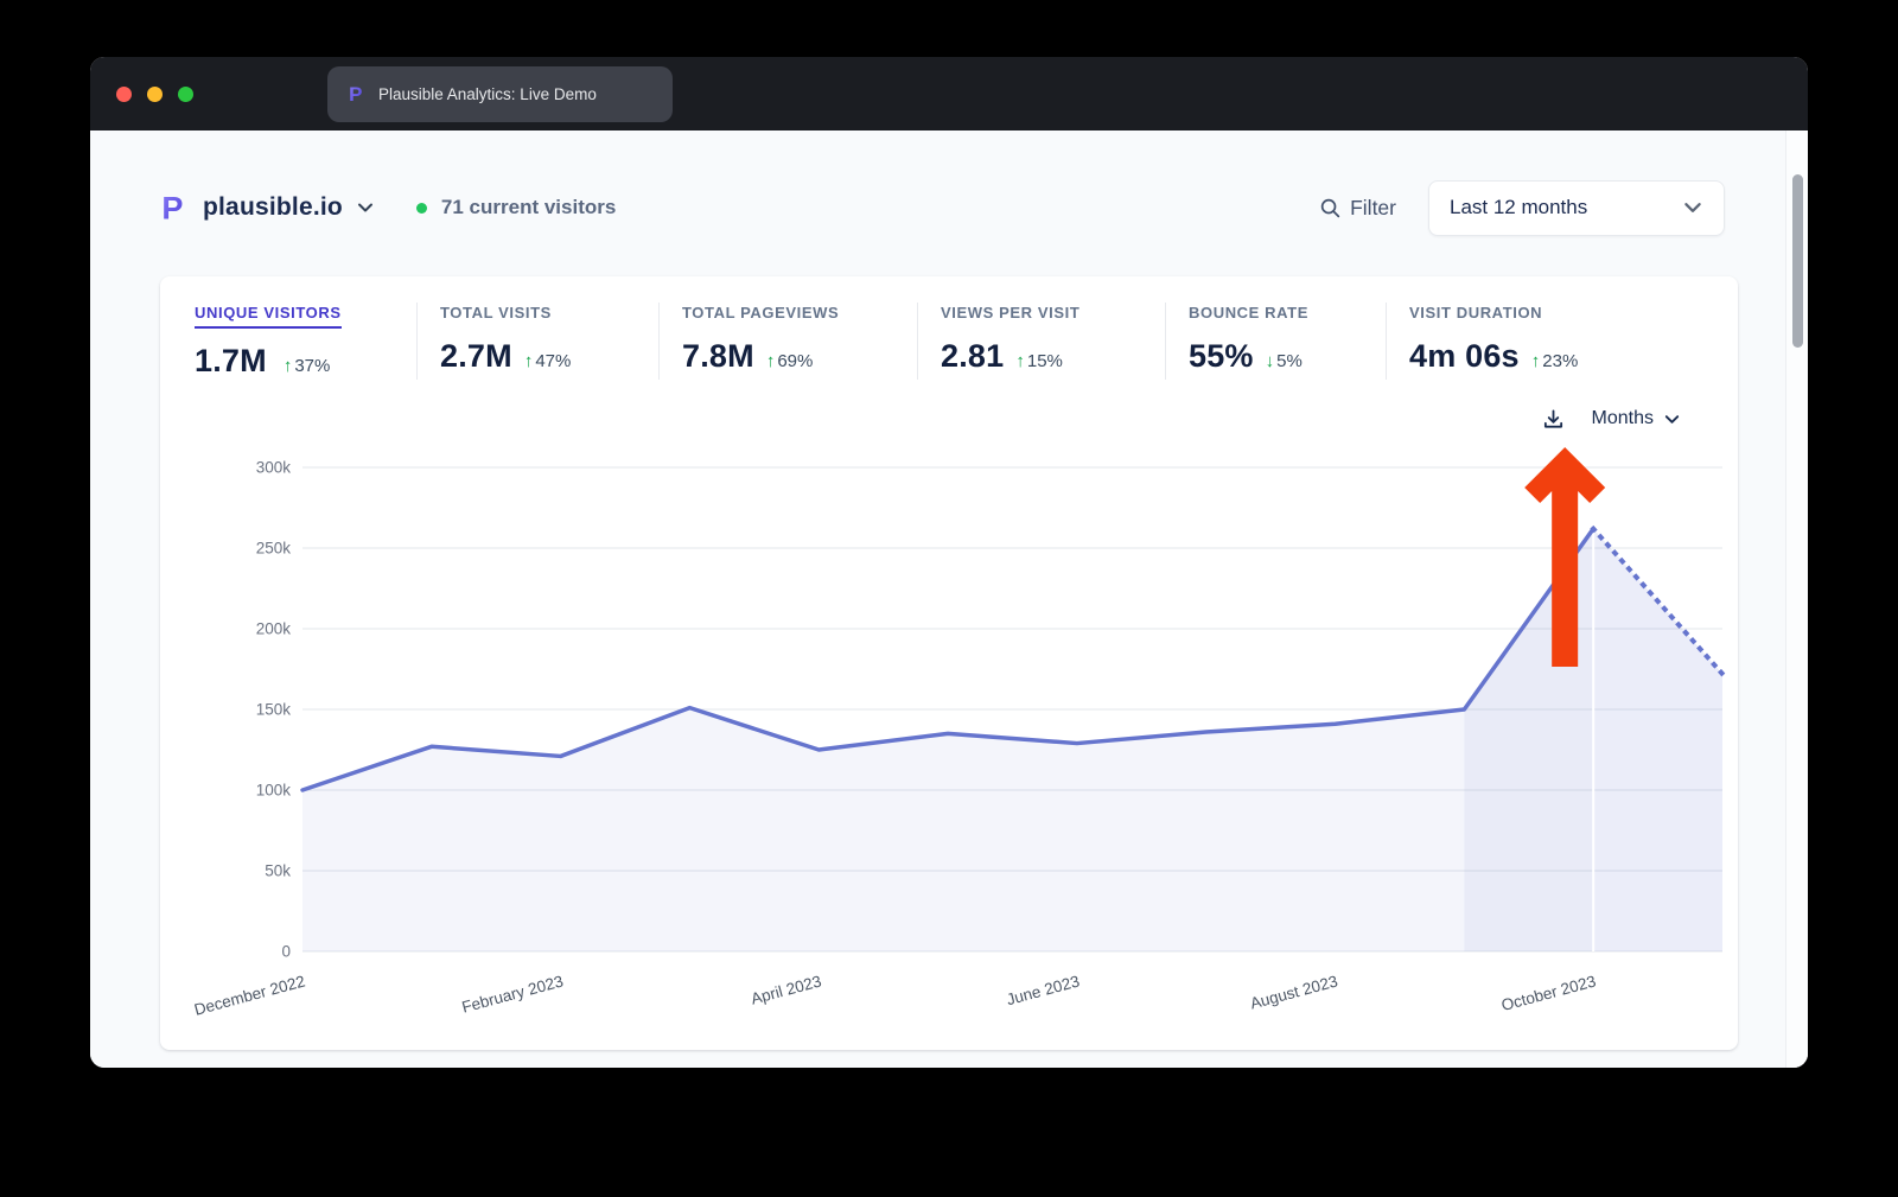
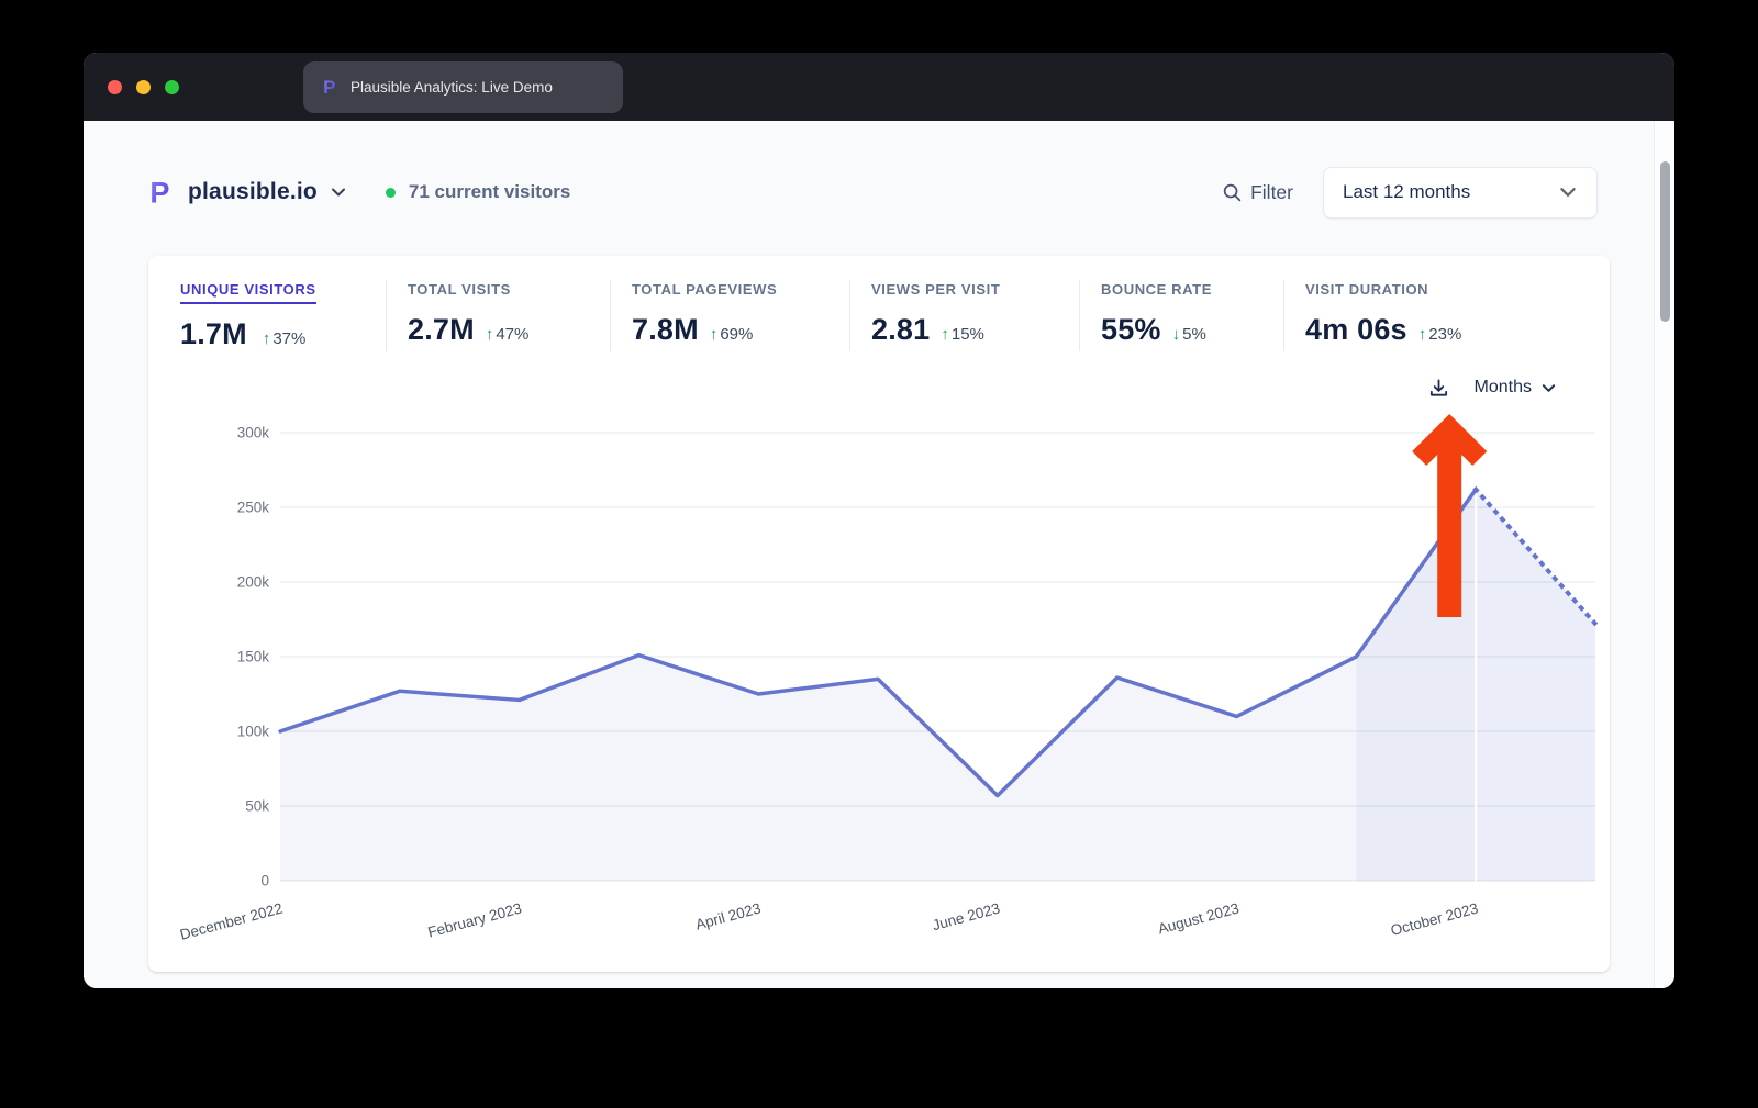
June 2023: 129k -> 57k
August 2023: 141k -> 110k
